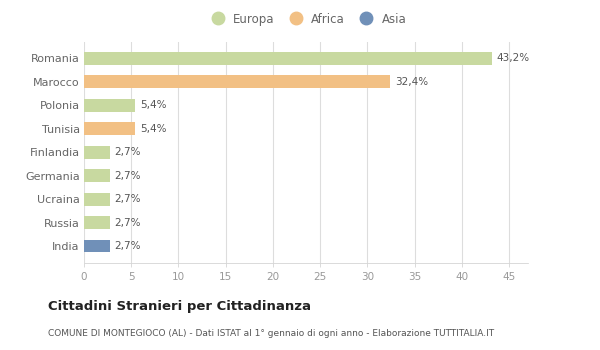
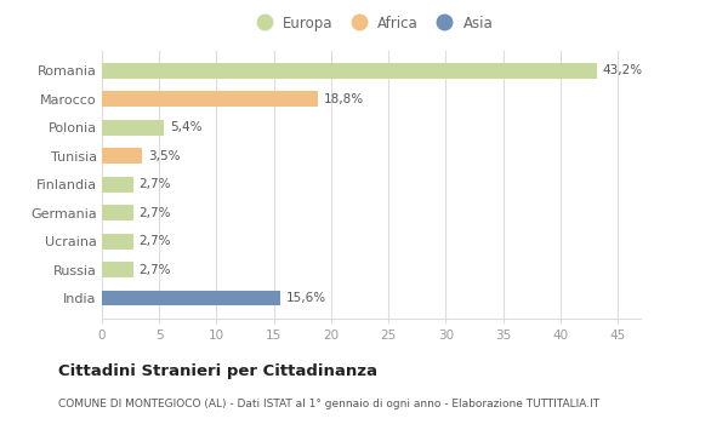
Marocco: 32,4% -> 18,8%
Tunisia: 5,4% -> 3,5%
India: 2,7% -> 15,6%
